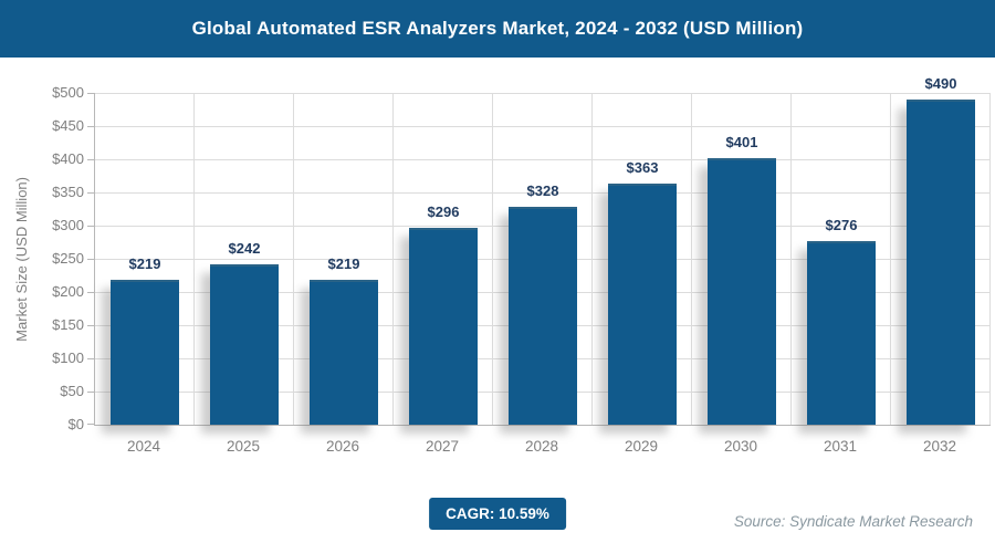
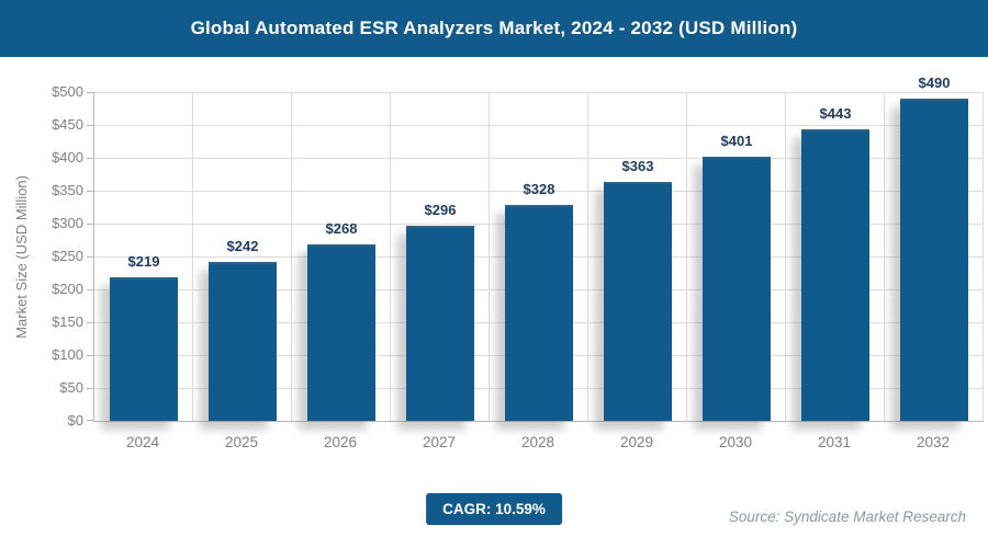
2026: $219 -> $268
2031: $276 -> $443
